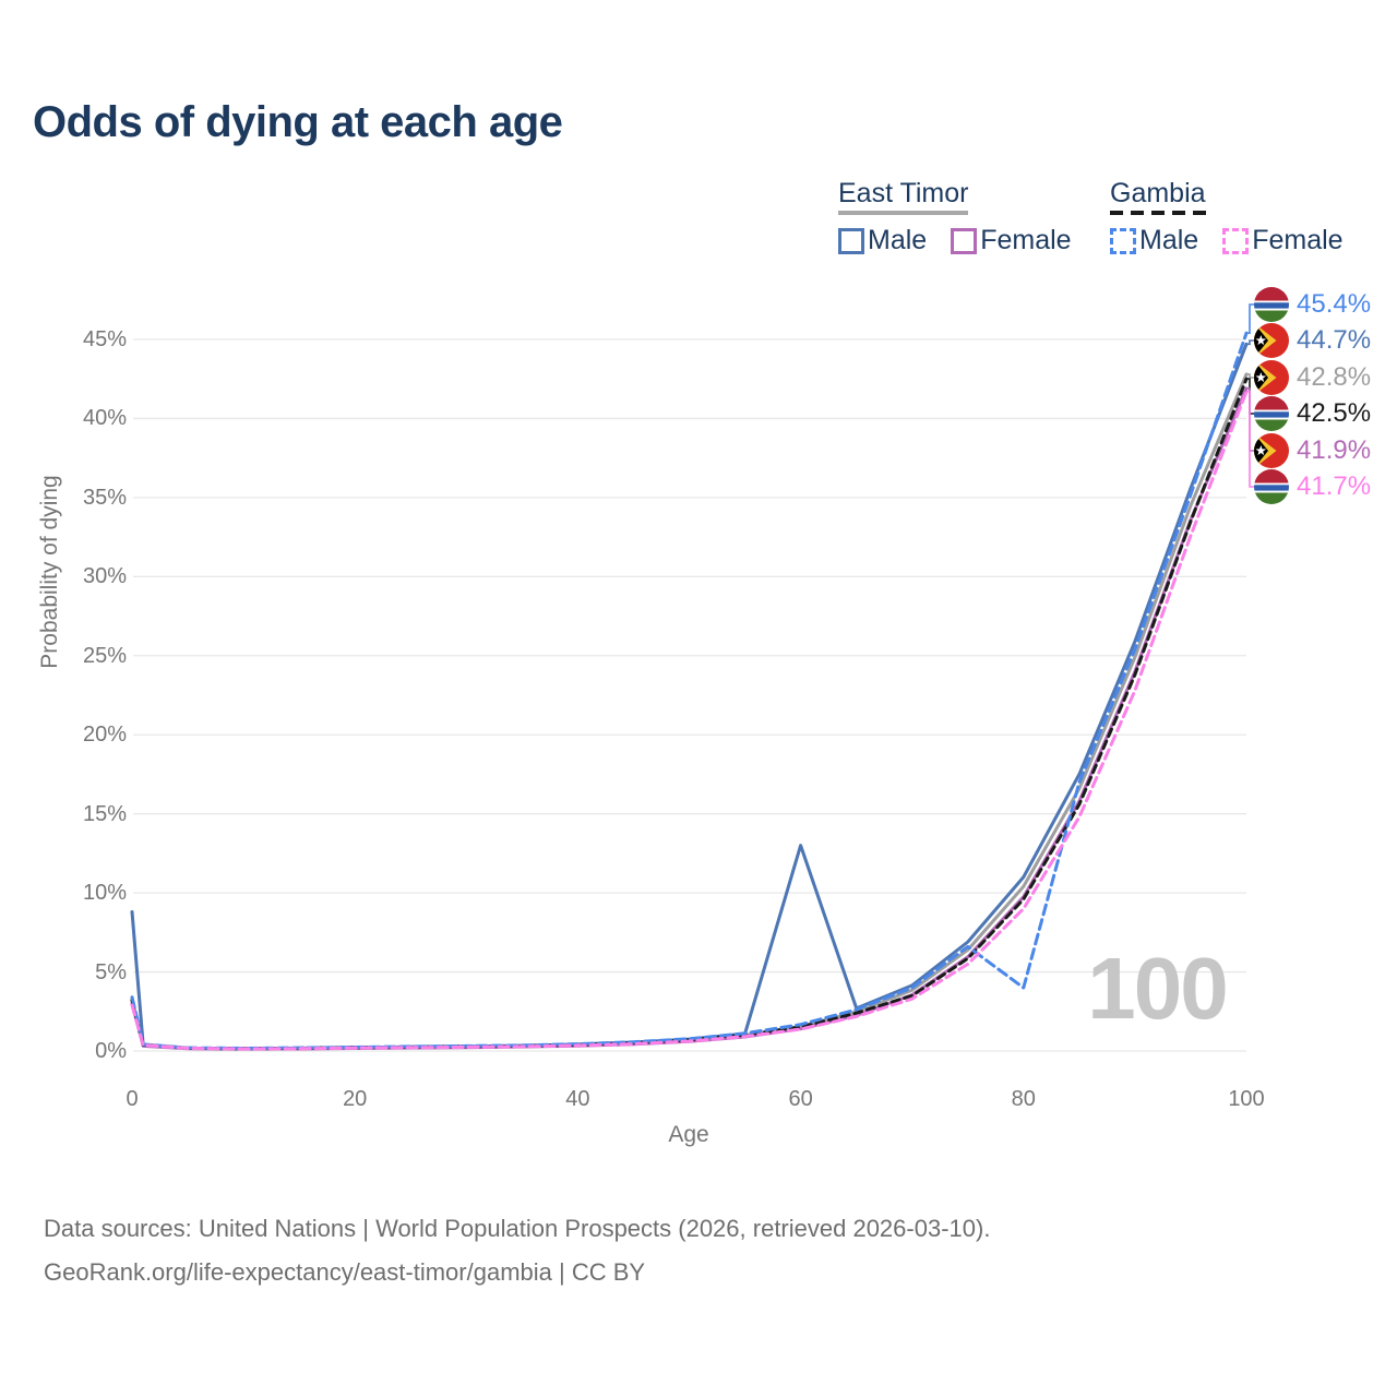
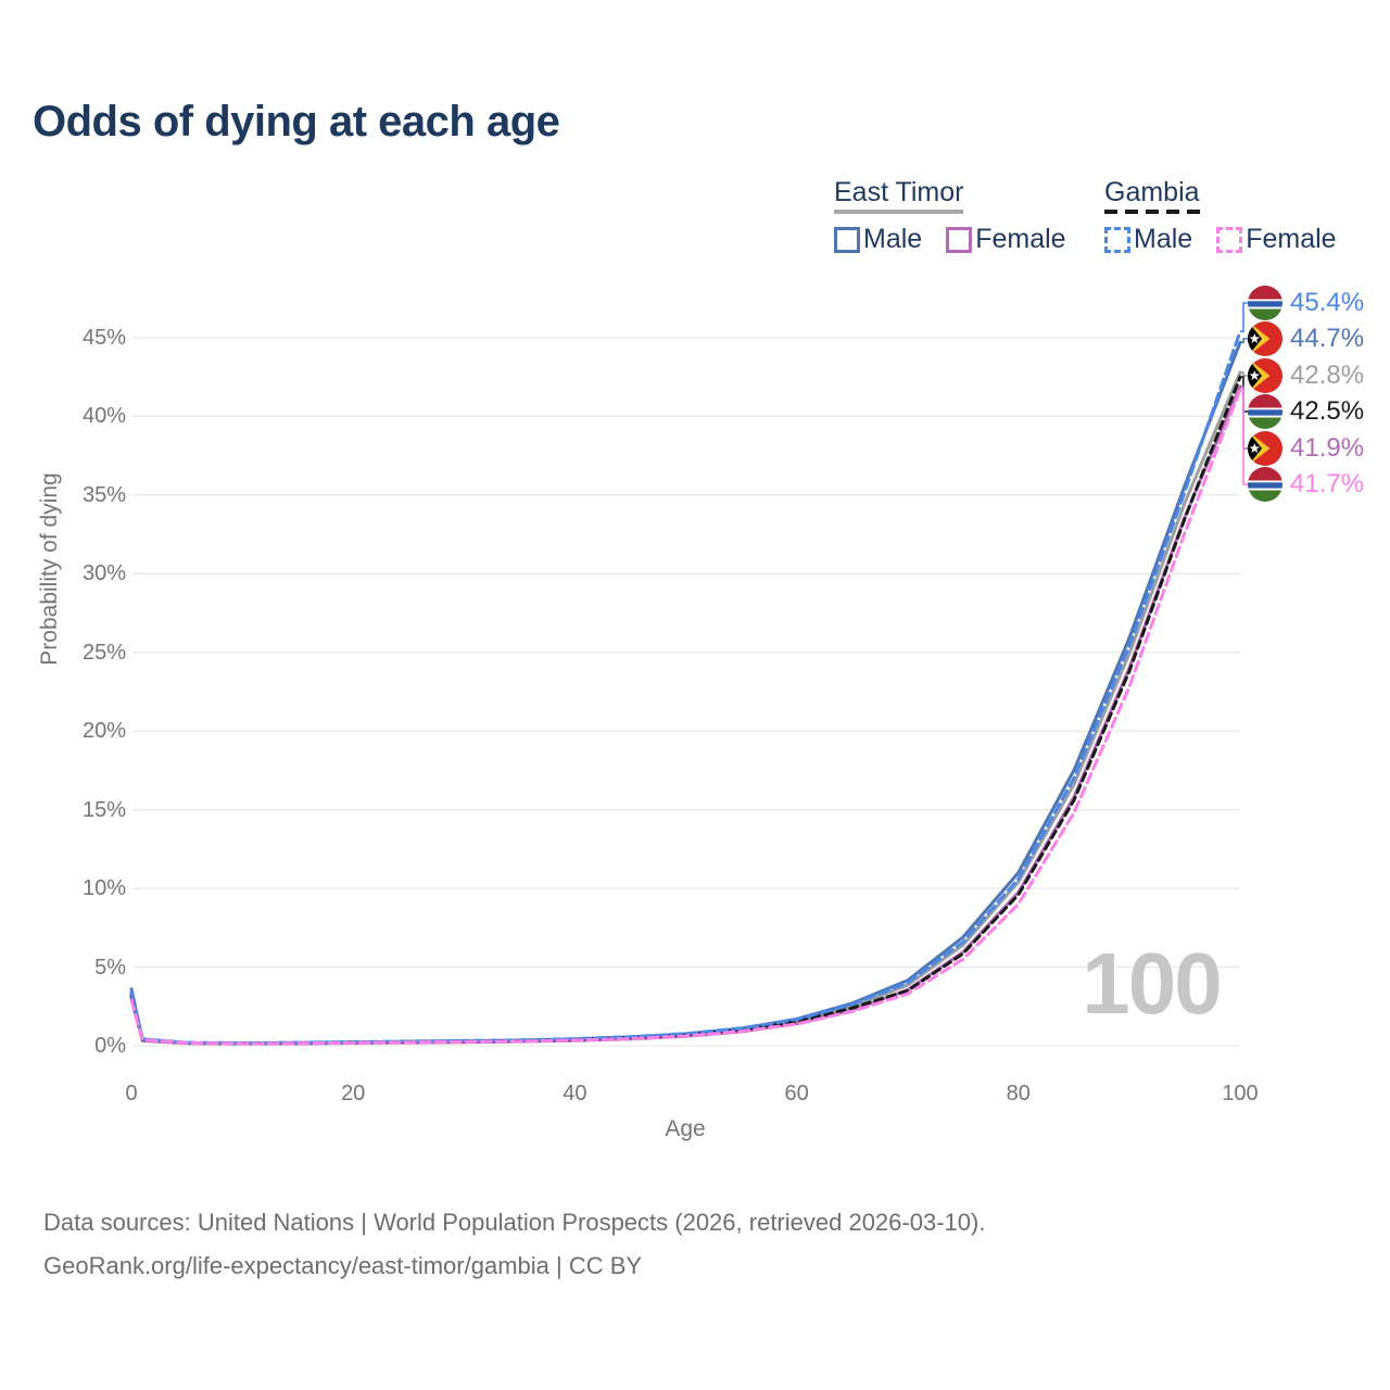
East Timor Male/0: 8.8% -> 3.6%
East Timor Male/60: 13.0% -> 1.7%
Gambia Male/80: 4.0% -> 10.6%
